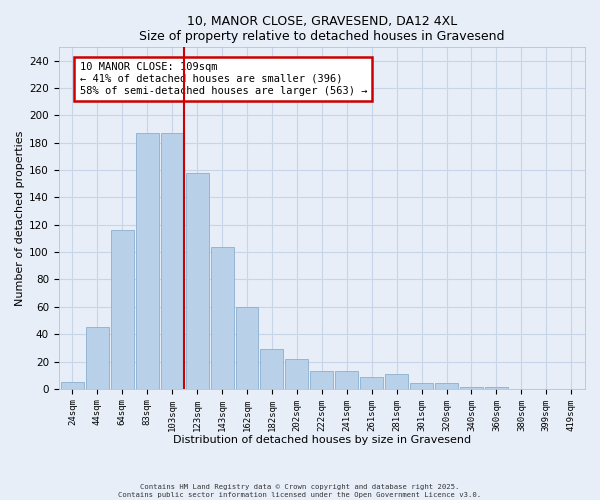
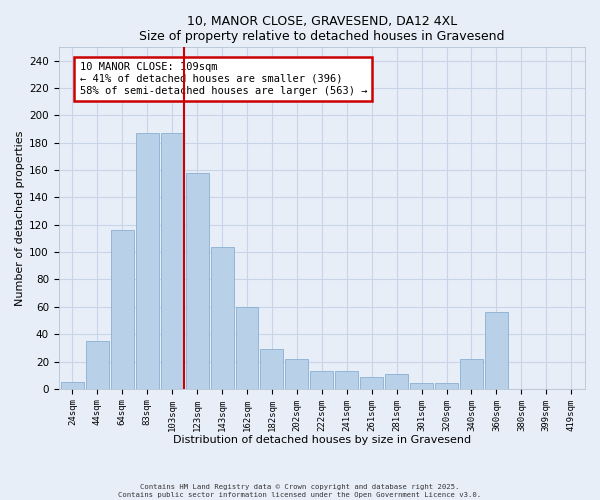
44sqm: 45 -> 35
340sqm: 1 -> 22
360sqm: 1 -> 56
